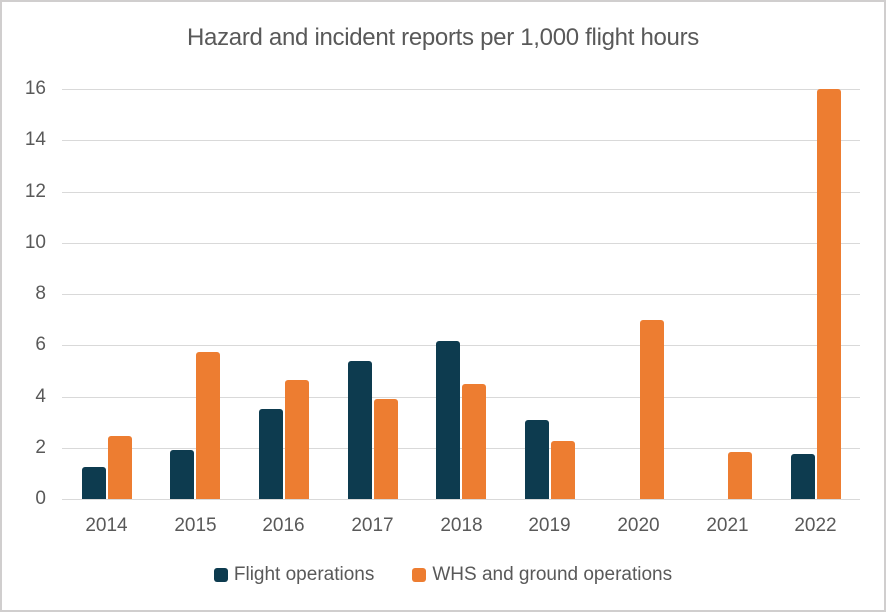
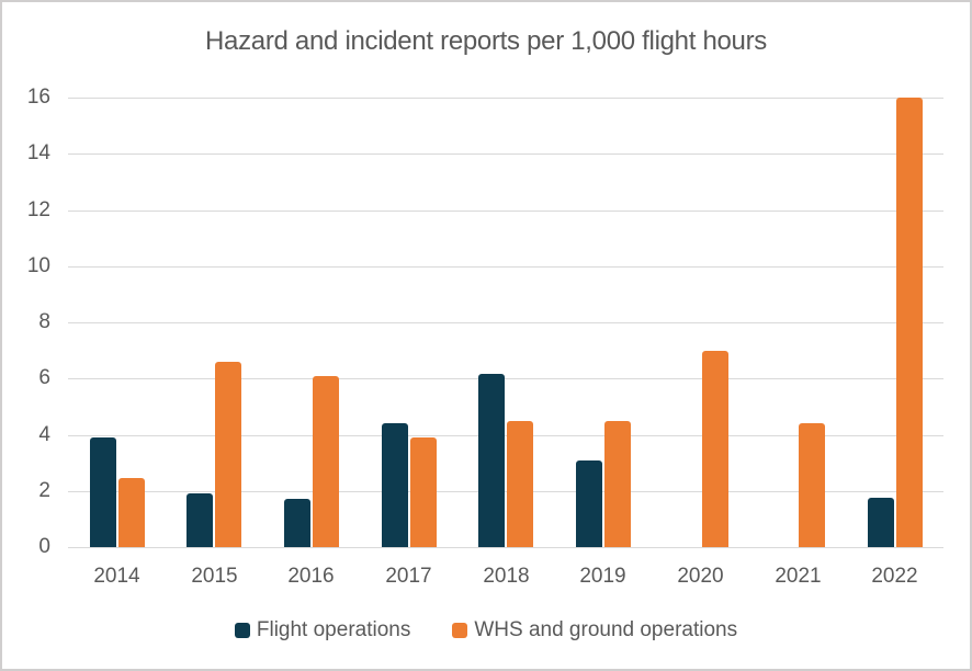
Flight operations/2014: 1.2 -> 3.9
WHS and ground operations/2015: 5.8 -> 6.6
Flight operations/2016: 3.5 -> 1.7
WHS and ground operations/2016: 4.7 -> 6.1
Flight operations/2017: 5.4 -> 4.4
WHS and ground operations/2019: 2.2 -> 4.5
WHS and ground operations/2021: 1.9 -> 4.4
